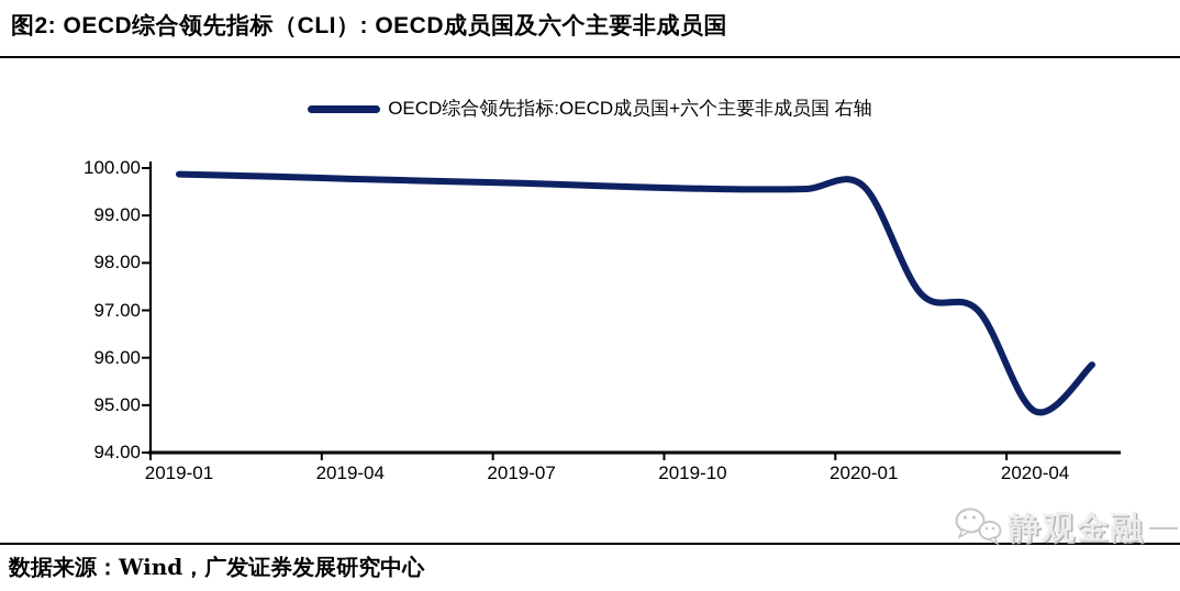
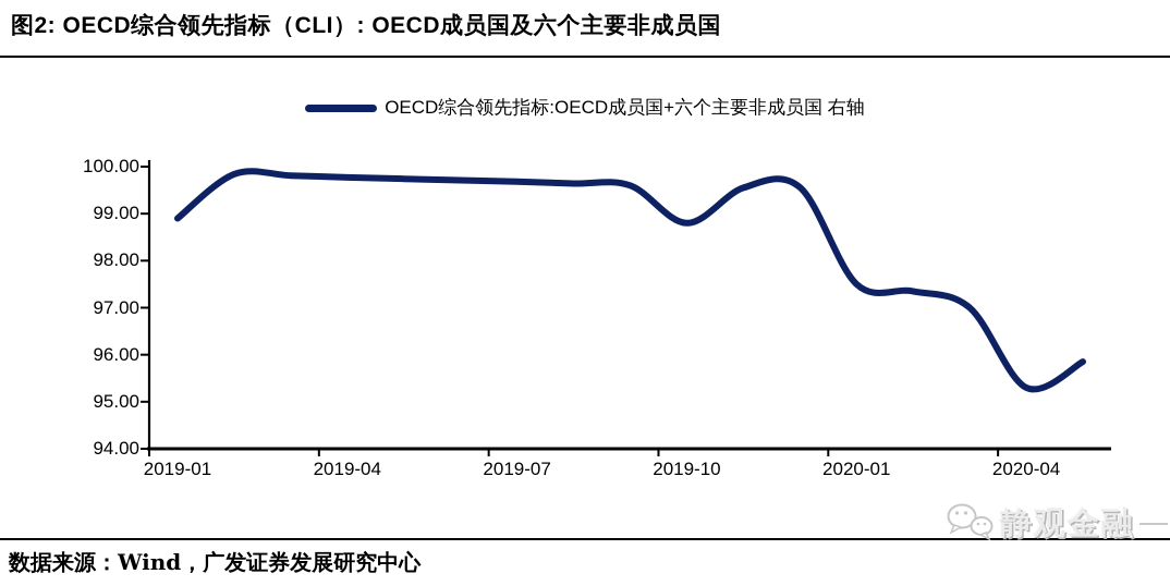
2019-01: 99.9 -> 98.9
2019-10: 99.6 -> 98.8
2020-01: 99.6 -> 97.5
2020-04: 94.9 -> 95.3
